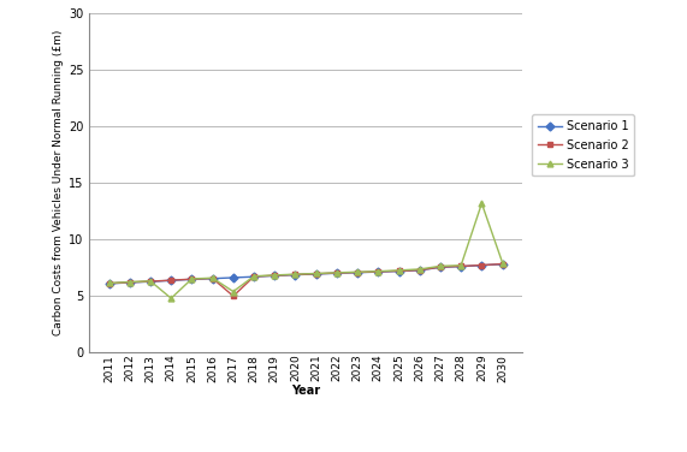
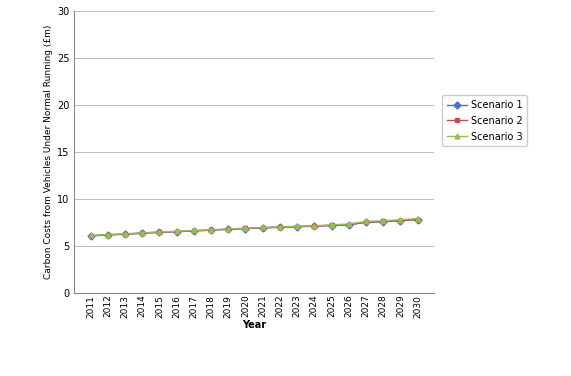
Scenario 3/2014: 4.8 -> 6.4
Scenario 2/2017: 5.0 -> 6.7
Scenario 3/2017: 5.4 -> 6.7
Scenario 3/2029: 13.2 -> 7.8
